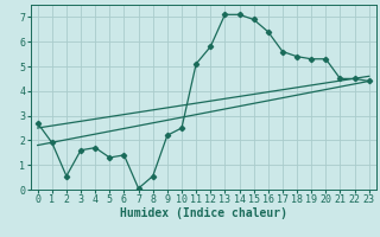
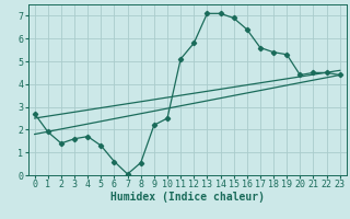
2: 0.55 -> 1.40
6: 1.40 -> 0.60
20: 5.30 -> 4.40
